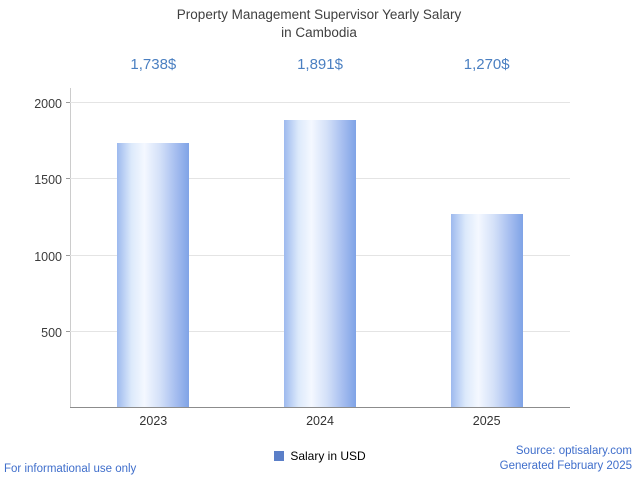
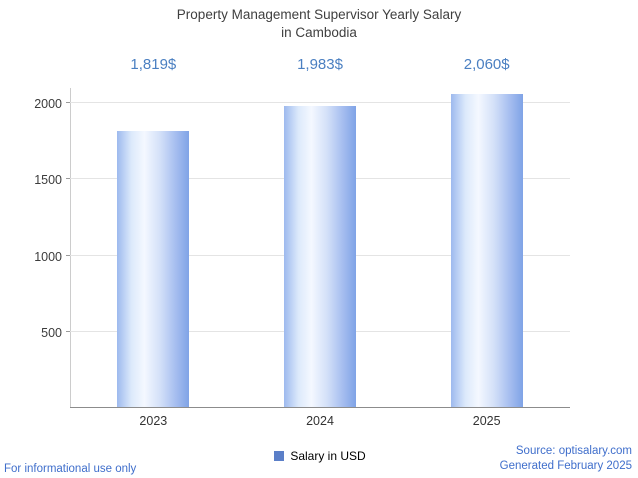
2023: 1,738 -> 1,819
2024: 1,891 -> 1,983
2025: 1,270 -> 2,060
